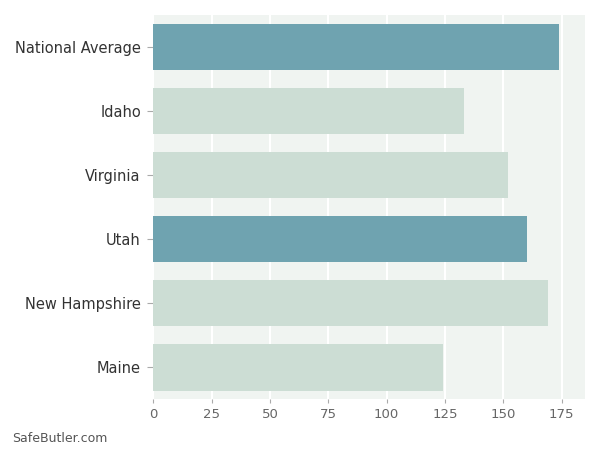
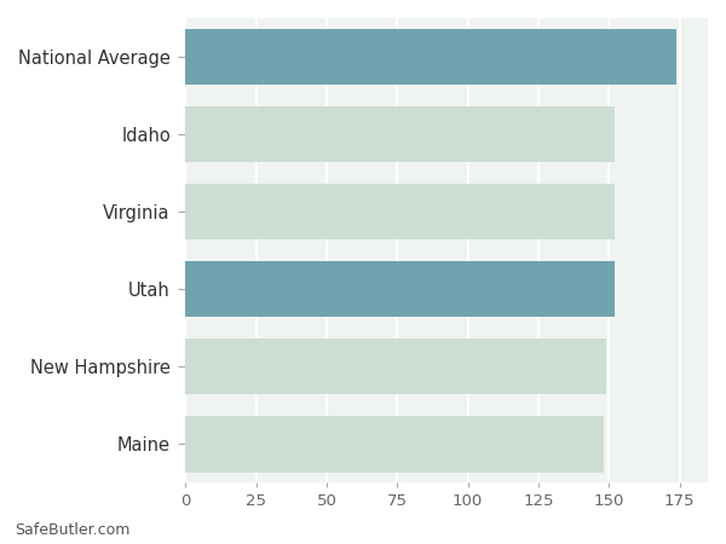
Idaho: 133 -> 152
Utah: 160 -> 152
New Hampshire: 169 -> 149
Maine: 124 -> 148
